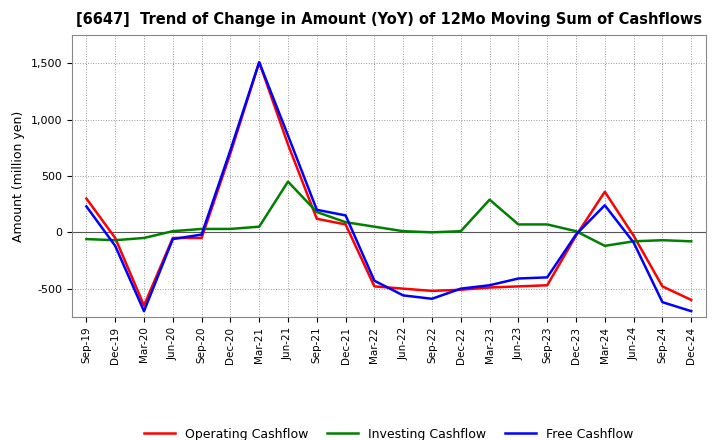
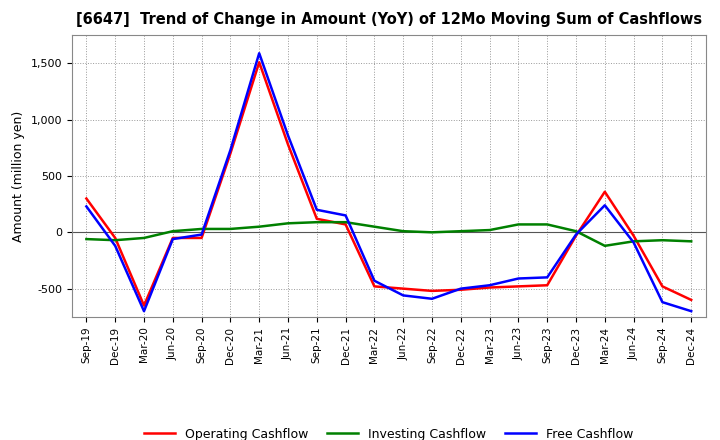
Free Cashflow/Mar-21: 1,510 -> 1,590
Investing Cashflow/Jun-21: 450 -> 80
Investing Cashflow/Sep-21: 180 -> 90
Investing Cashflow/Mar-23: 290 -> 20
